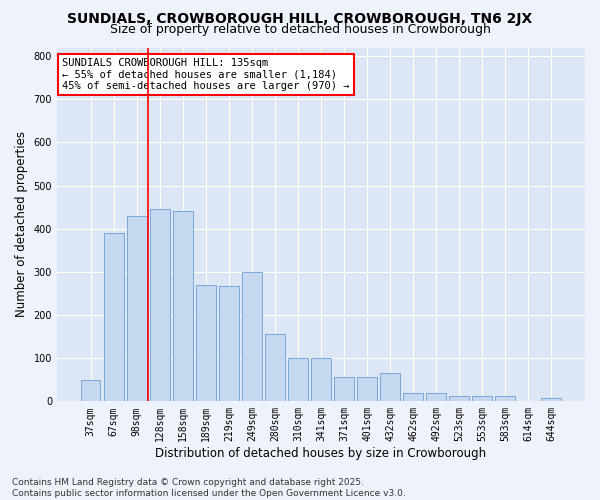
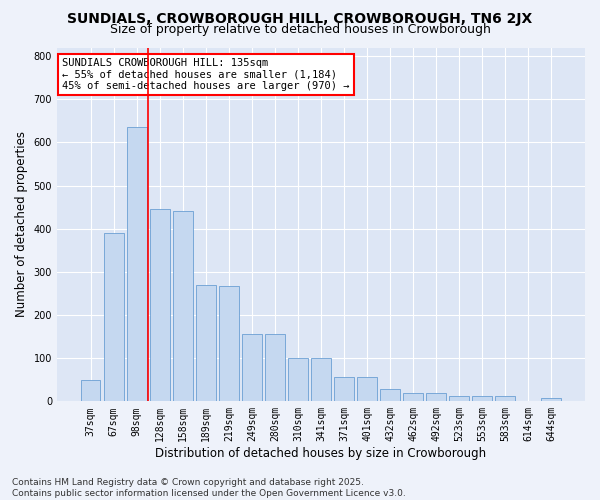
98sqm: 430 -> 635
249sqm: 300 -> 157
432sqm: 65 -> 28
